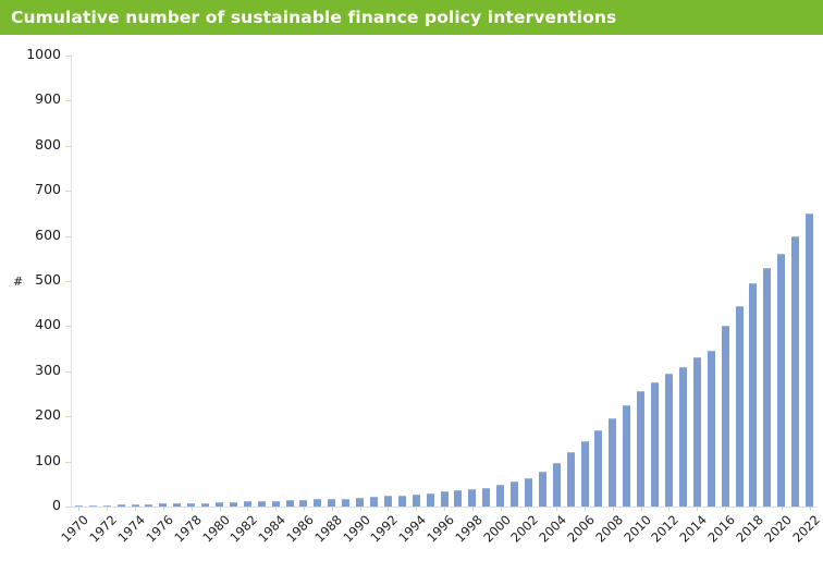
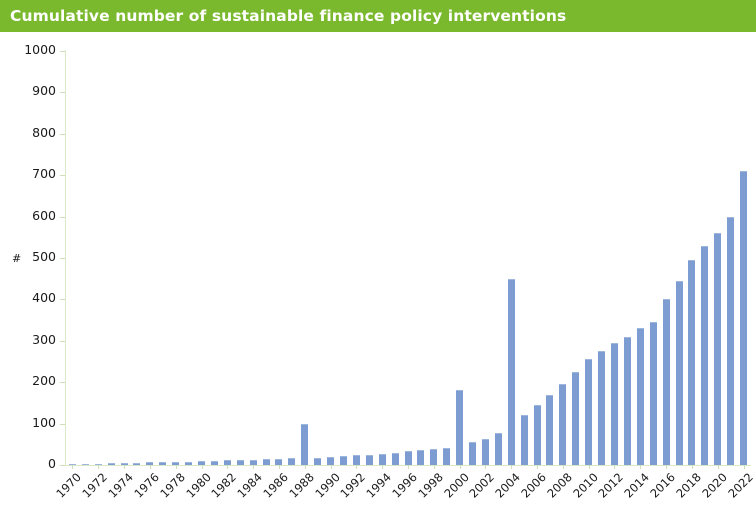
1988: 20 -> 100
2000: 50 -> 180
2004: 100 -> 450
2022: 650 -> 710
